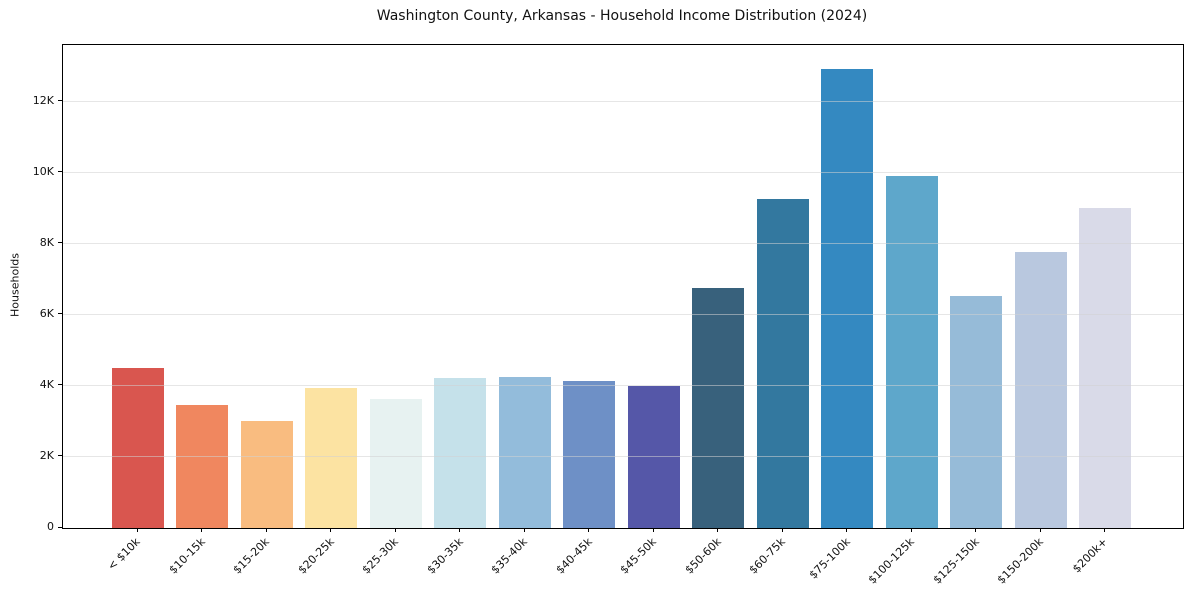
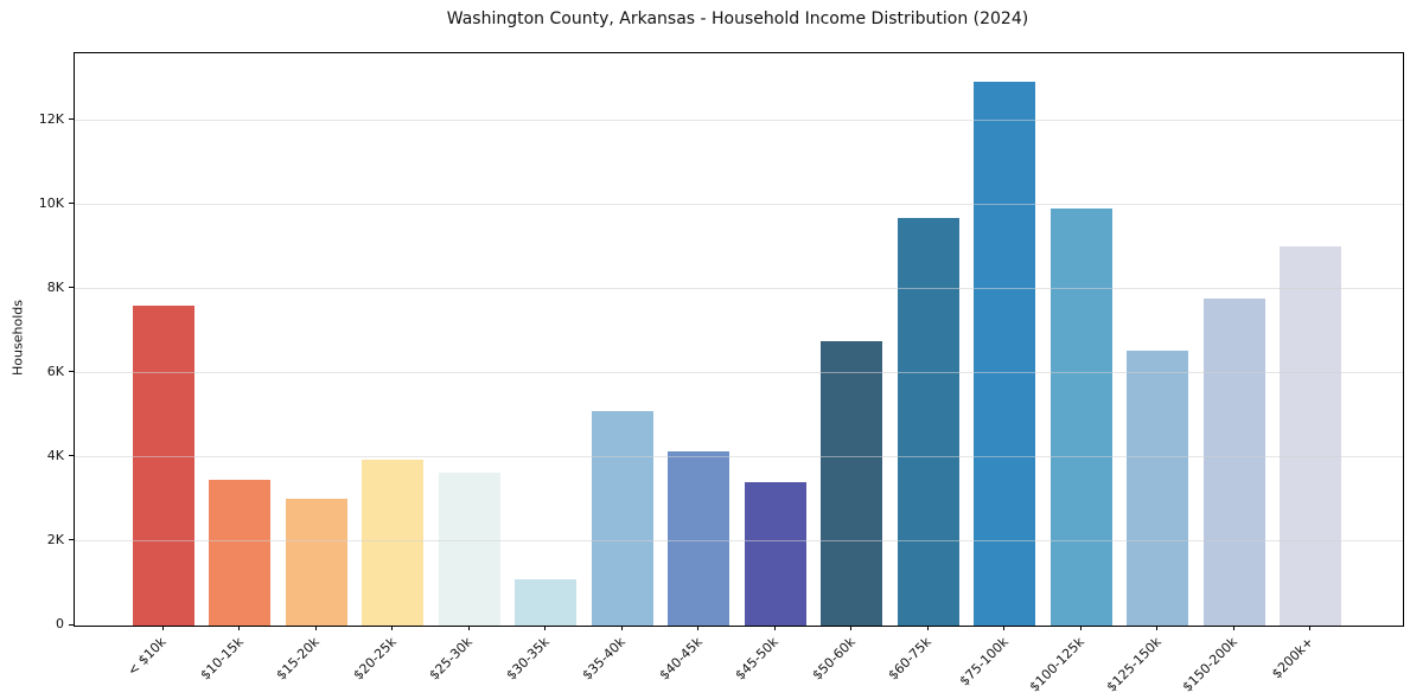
< $10k: 4.5K -> 7.6K
$30-35k: 4.2K -> 1.1K
$35-40k: 4.3K -> 5.1K
$45-50k: 4.0K -> 3.4K
$60-75k: 9.3K -> 9.7K
